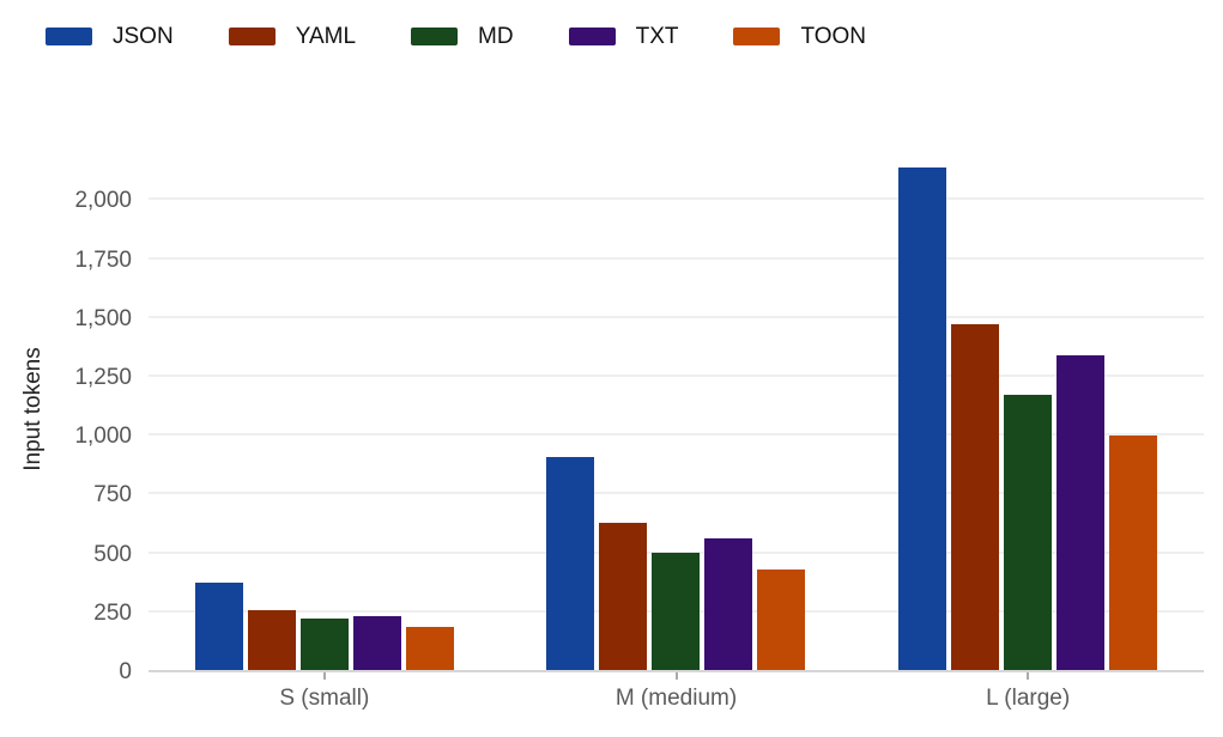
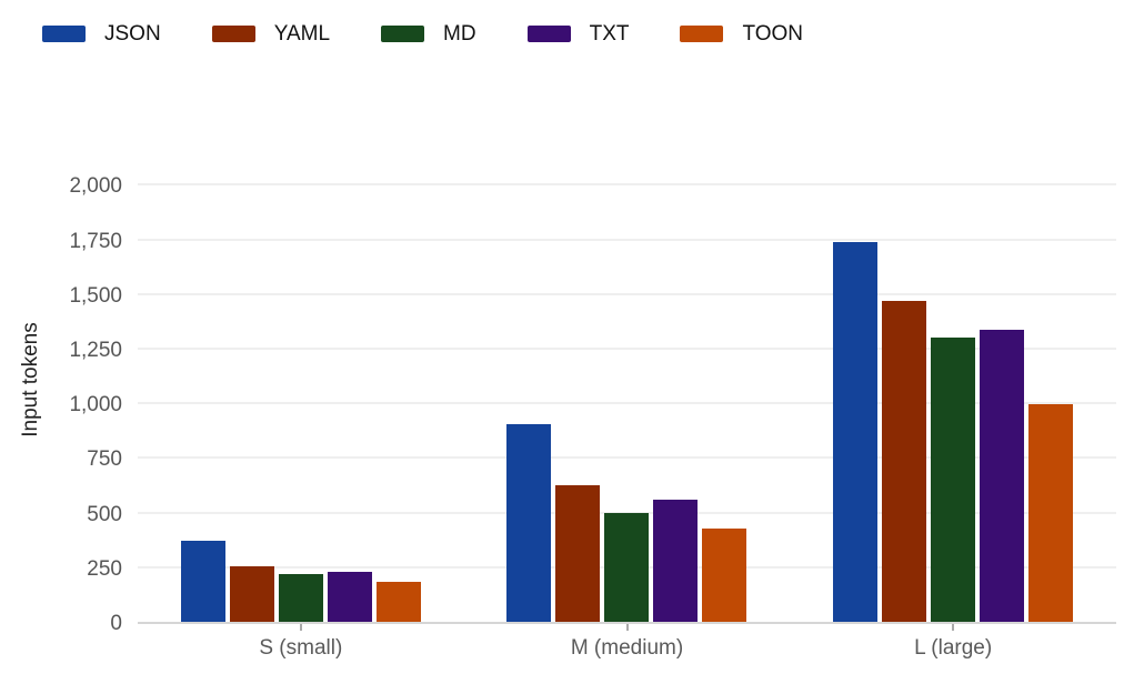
JSON/L (large): 2140 -> 1740
MD/L (large): 1170 -> 1300
